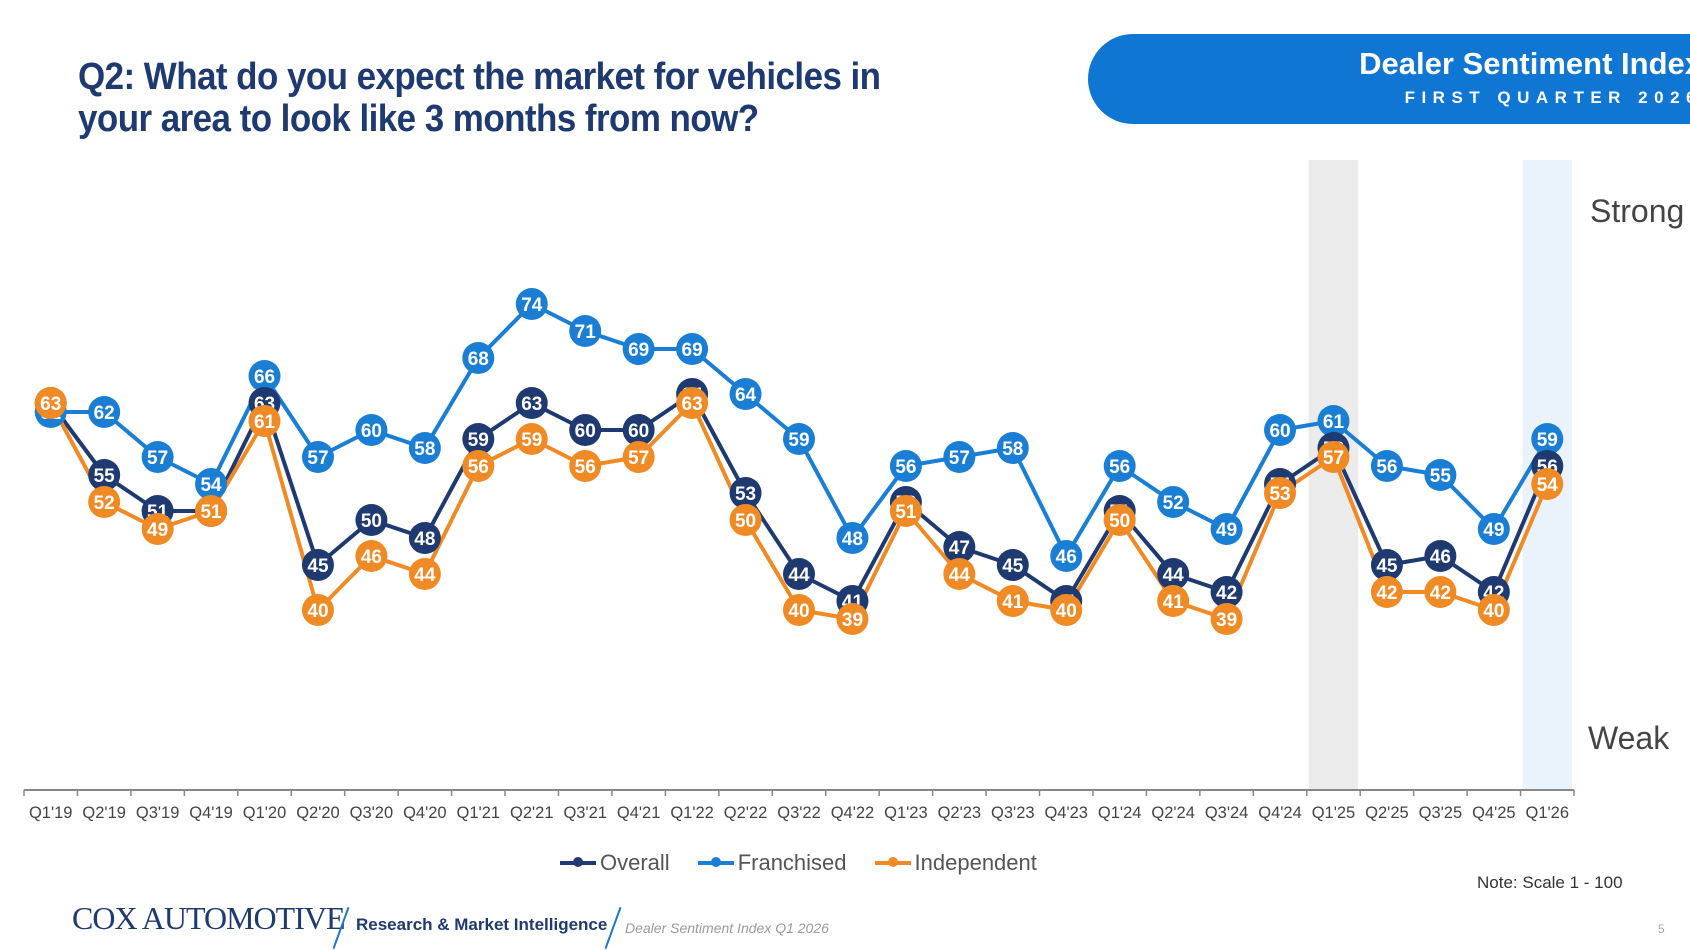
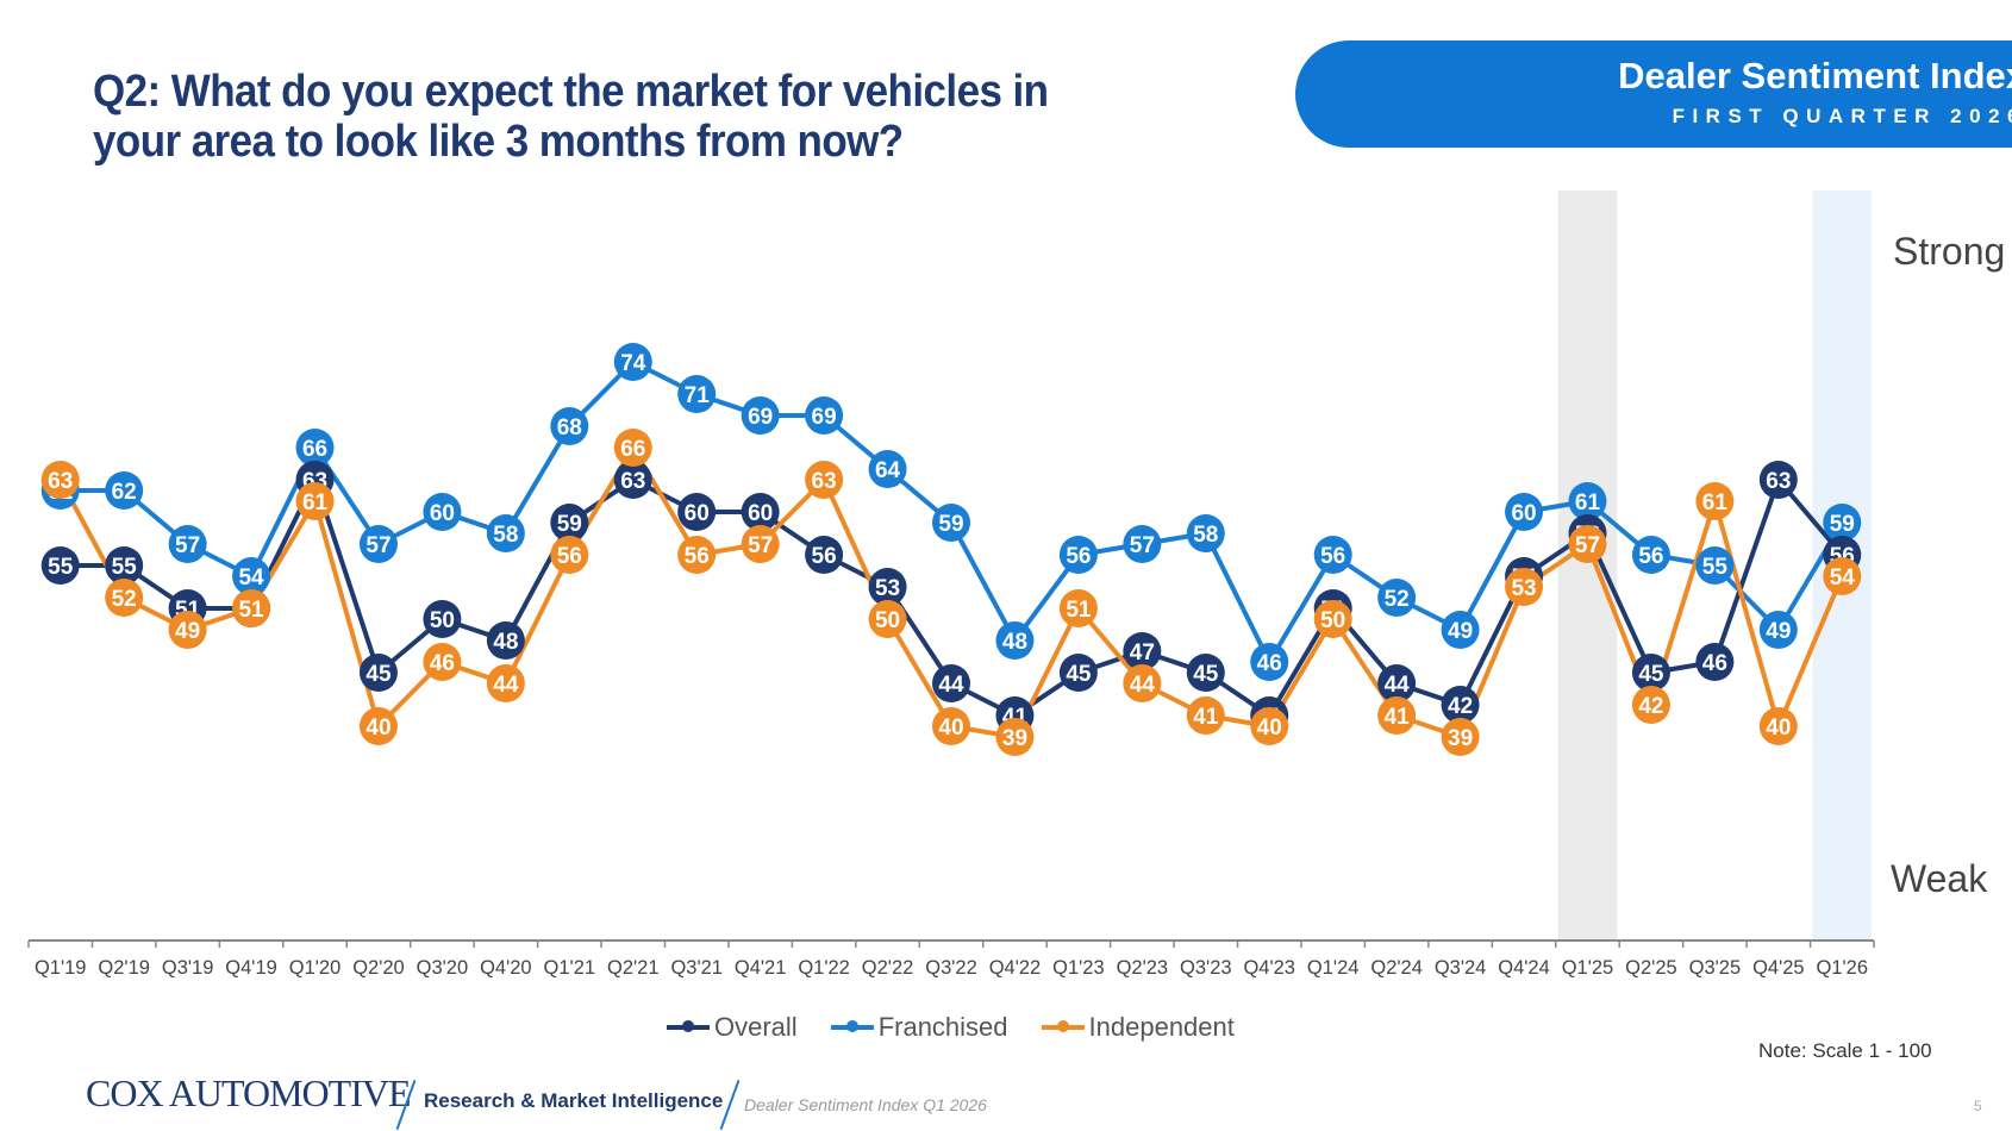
Overall/Q1'19: 63 -> 55
Independent/Q2'21: 59 -> 66
Overall/Q1'22: 64 -> 56
Overall/Q1'23: 52 -> 45
Independent/Q3'25: 42 -> 61
Overall/Q4'25: 42 -> 63
